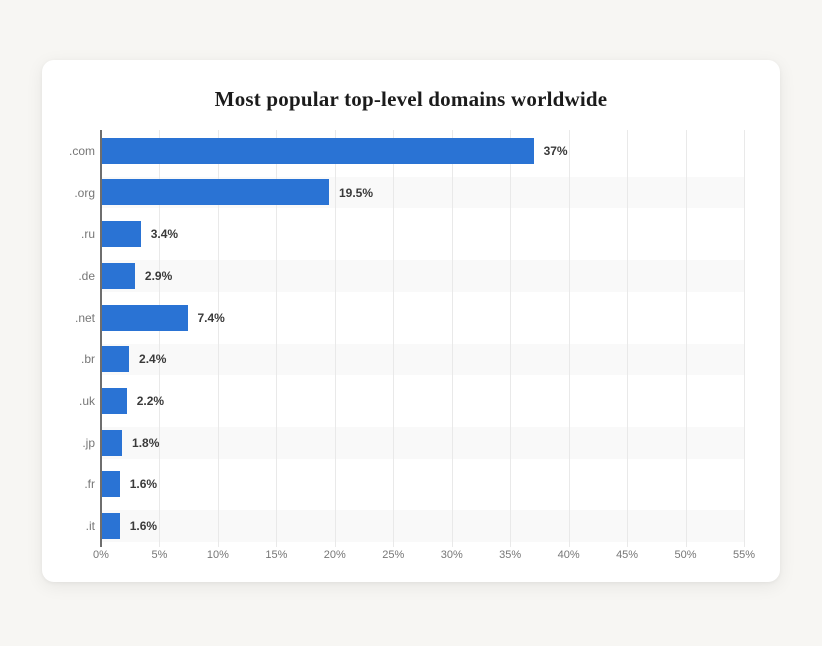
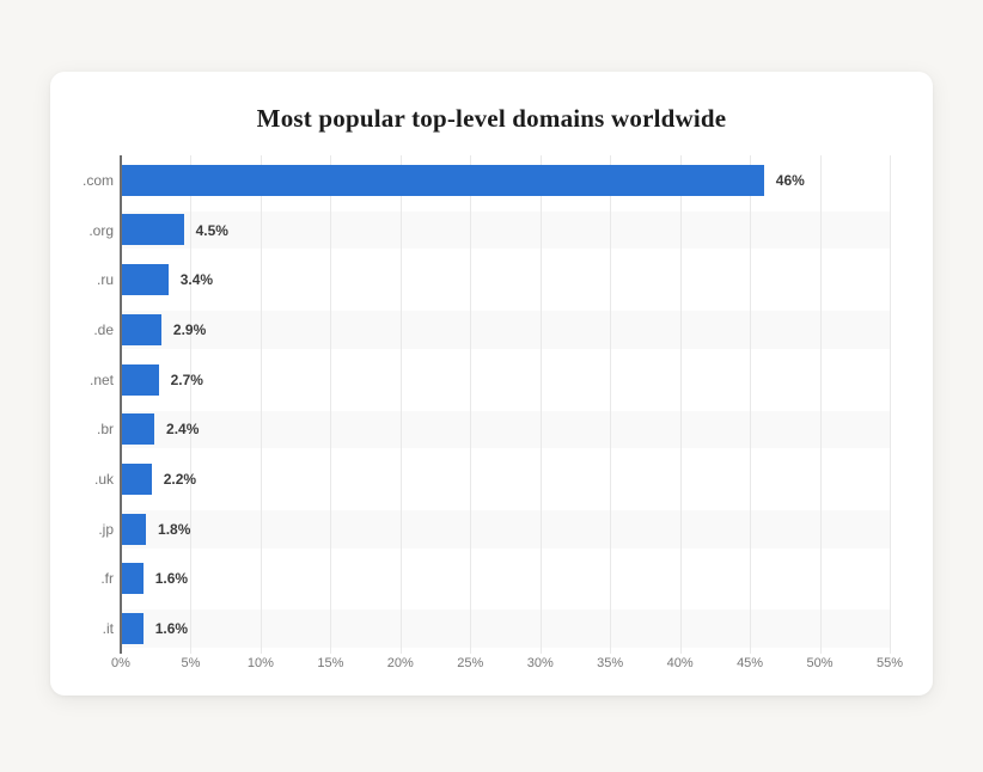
.com: 37% -> 46%
.org: 19.5% -> 4.5%
.net: 7.4% -> 2.7%
